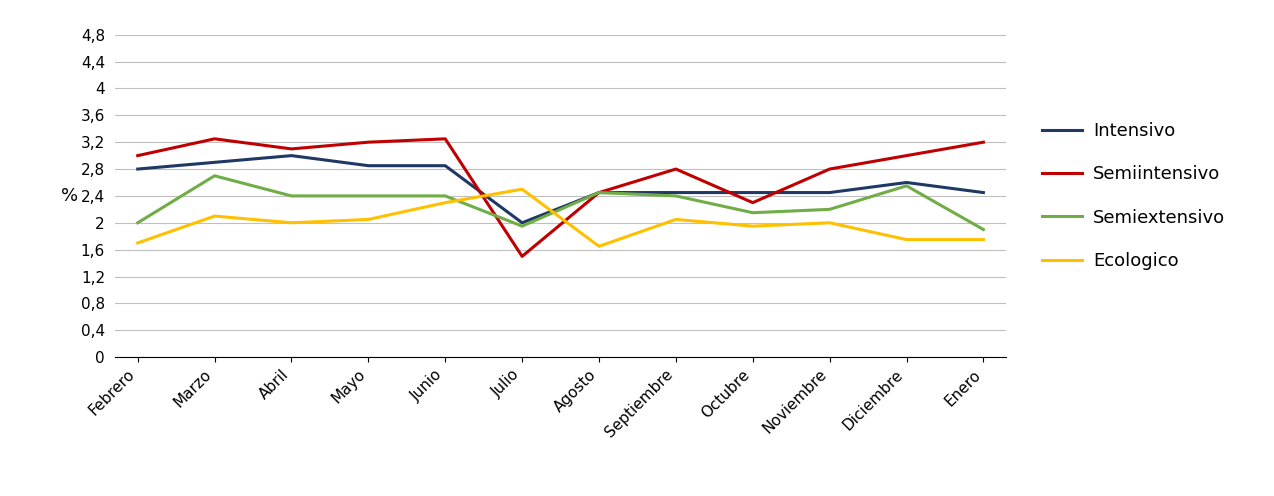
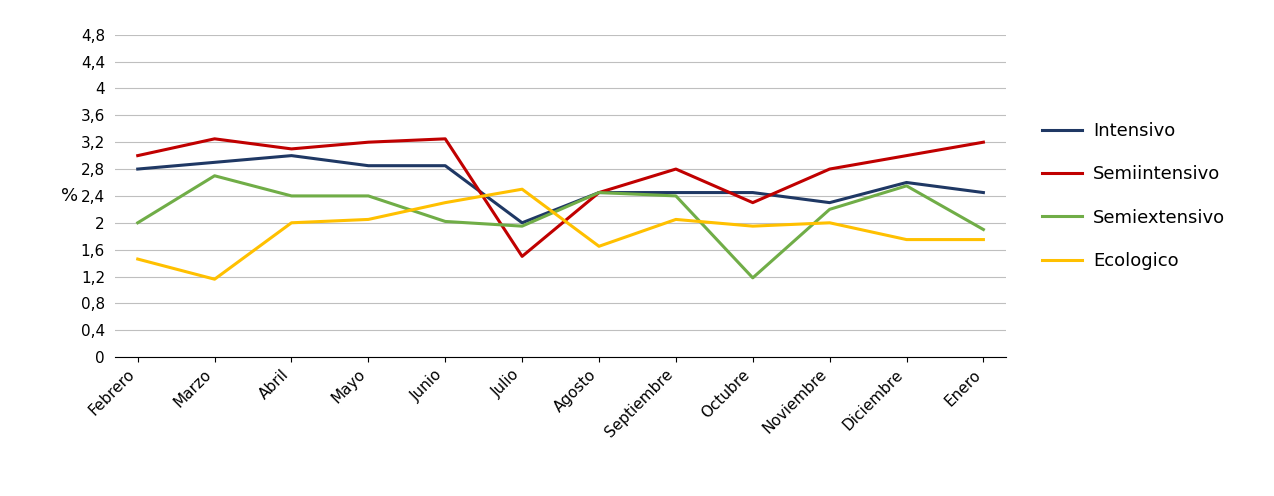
Ecologico/Febrero: 1,70 -> 1,46
Ecologico/Marzo: 2,10 -> 1,16
Semiextensivo/Junio: 2,40 -> 2,02
Semiextensivo/Octubre: 2,15 -> 1,18
Intensivo/Noviembre: 2,45 -> 2,30
